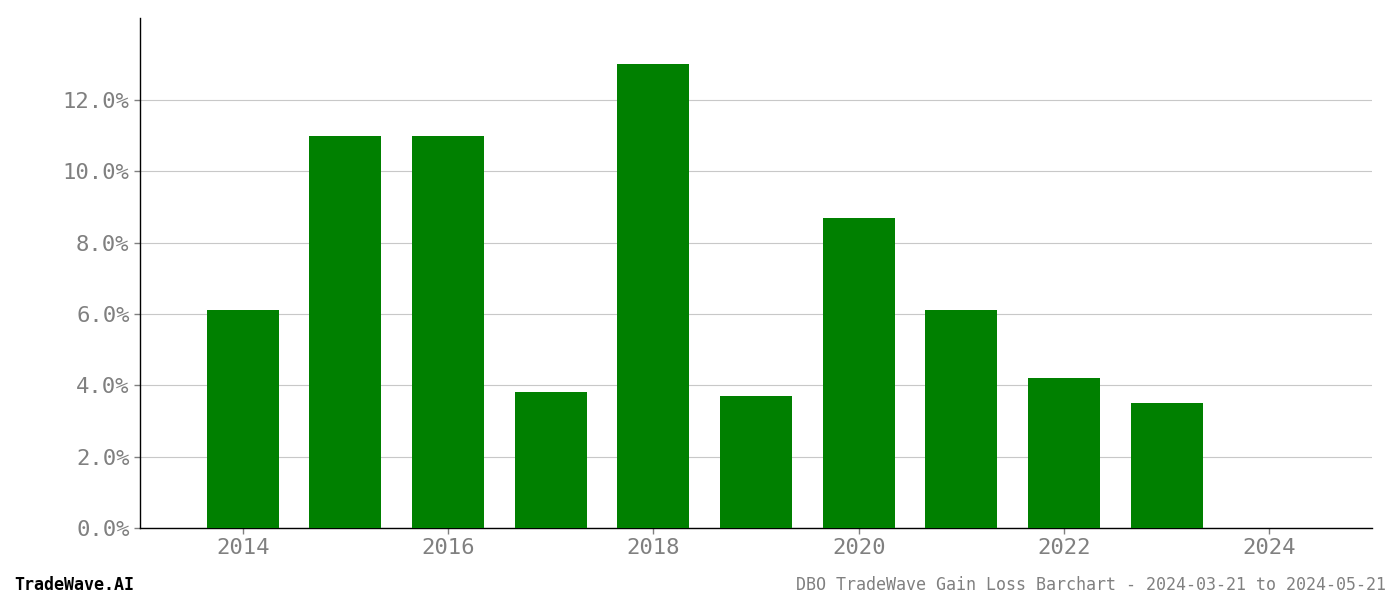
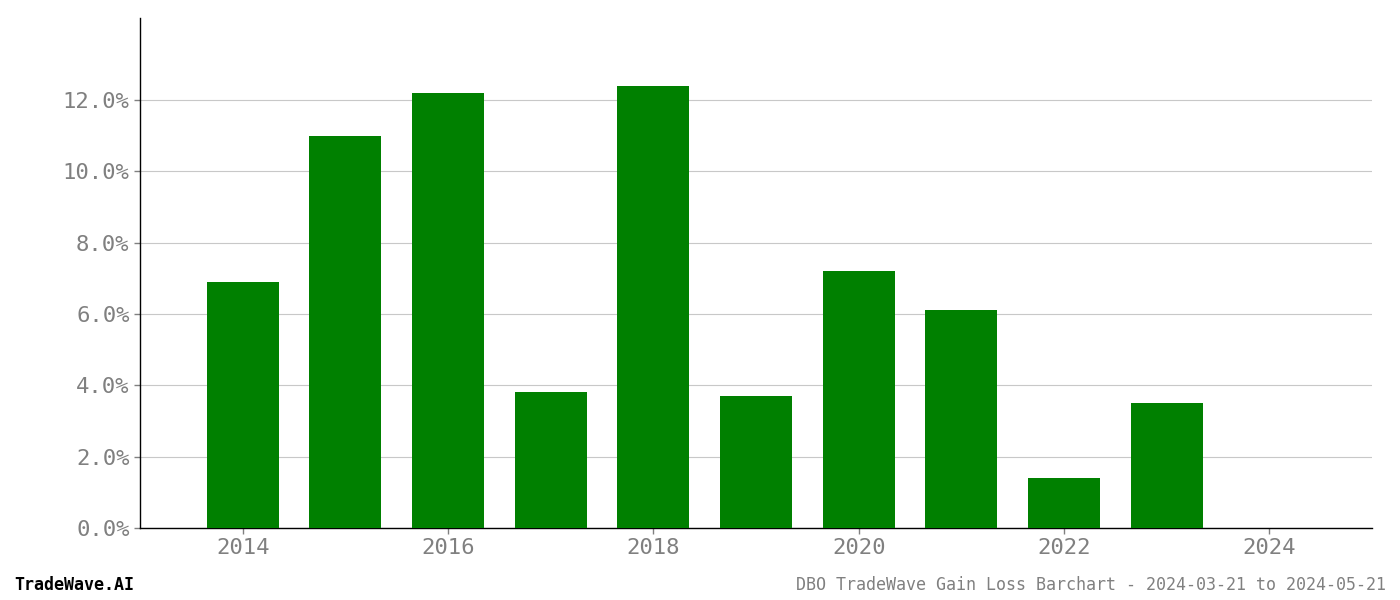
2014: 6.1% -> 6.9%
2016: 11.0% -> 12.2%
2018: 13.0% -> 12.4%
2020: 8.7% -> 7.2%
2022: 4.2% -> 1.4%
